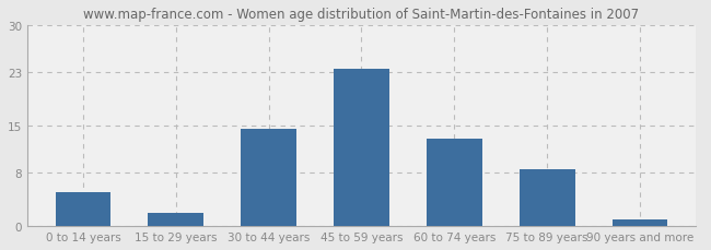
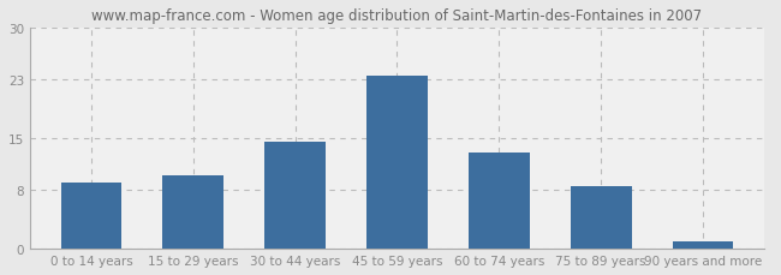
0 to 14 years: 5.0 -> 9.0
15 to 29 years: 2.0 -> 10.0
